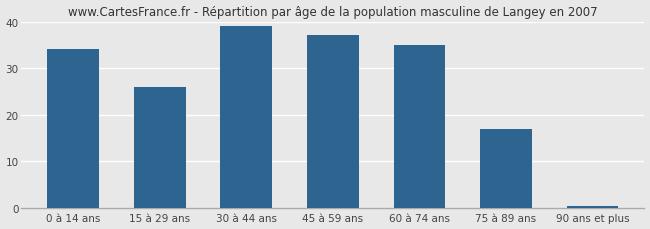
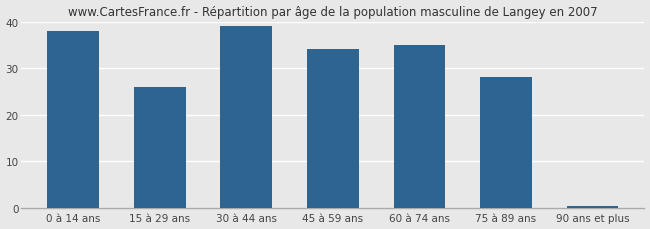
0 à 14 ans: 34.0 -> 38.0
45 à 59 ans: 37.0 -> 34.0
75 à 89 ans: 17.0 -> 28.0
